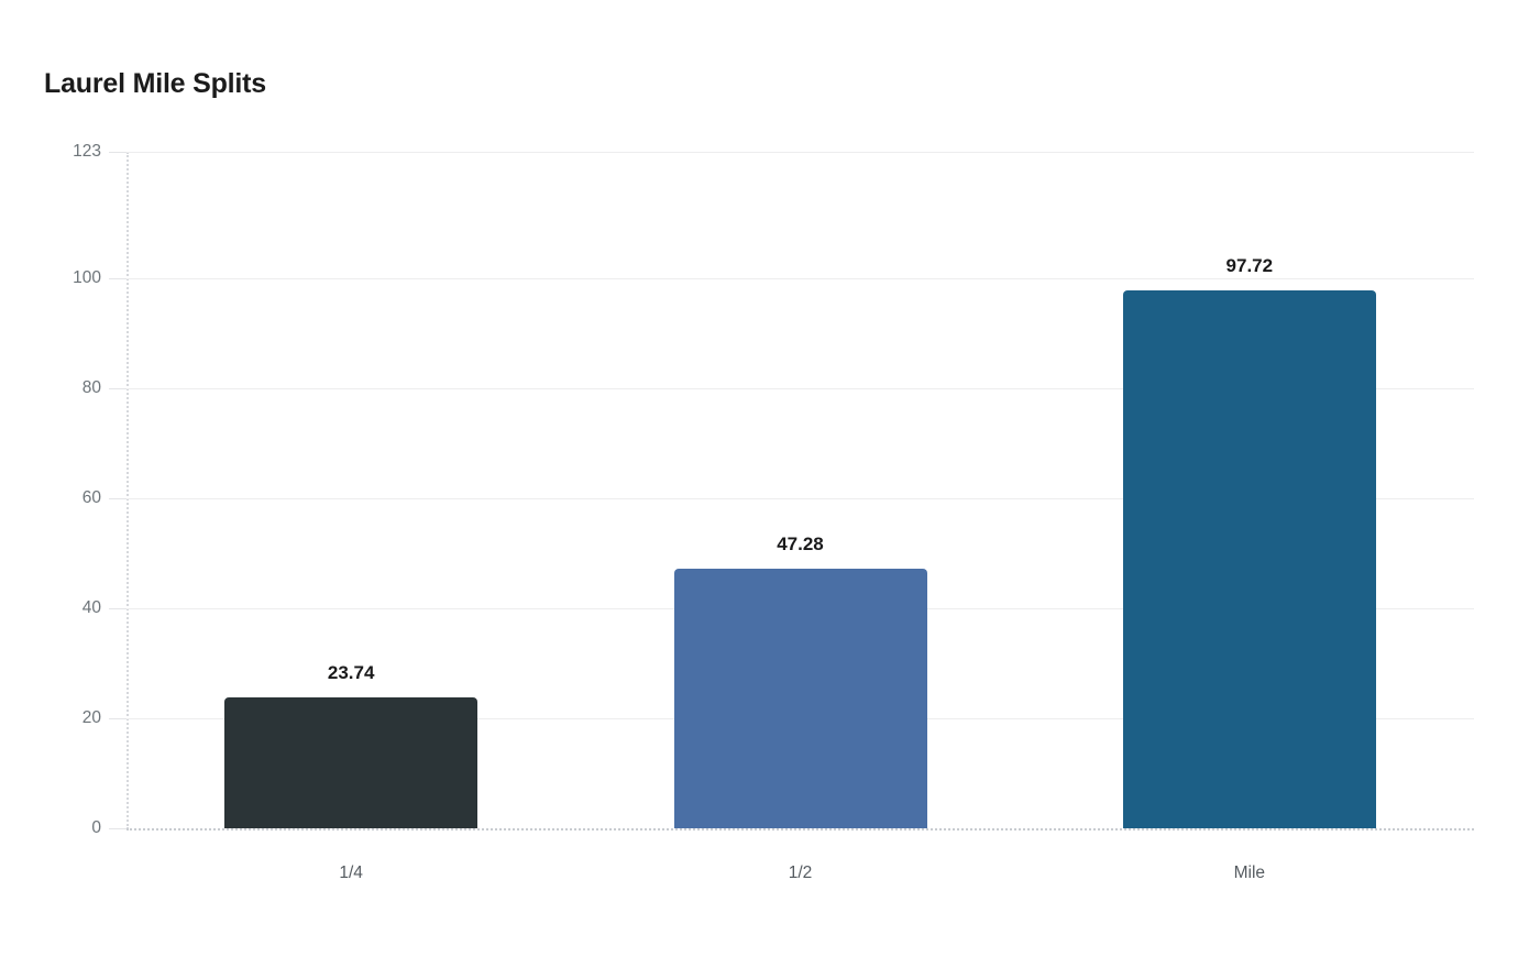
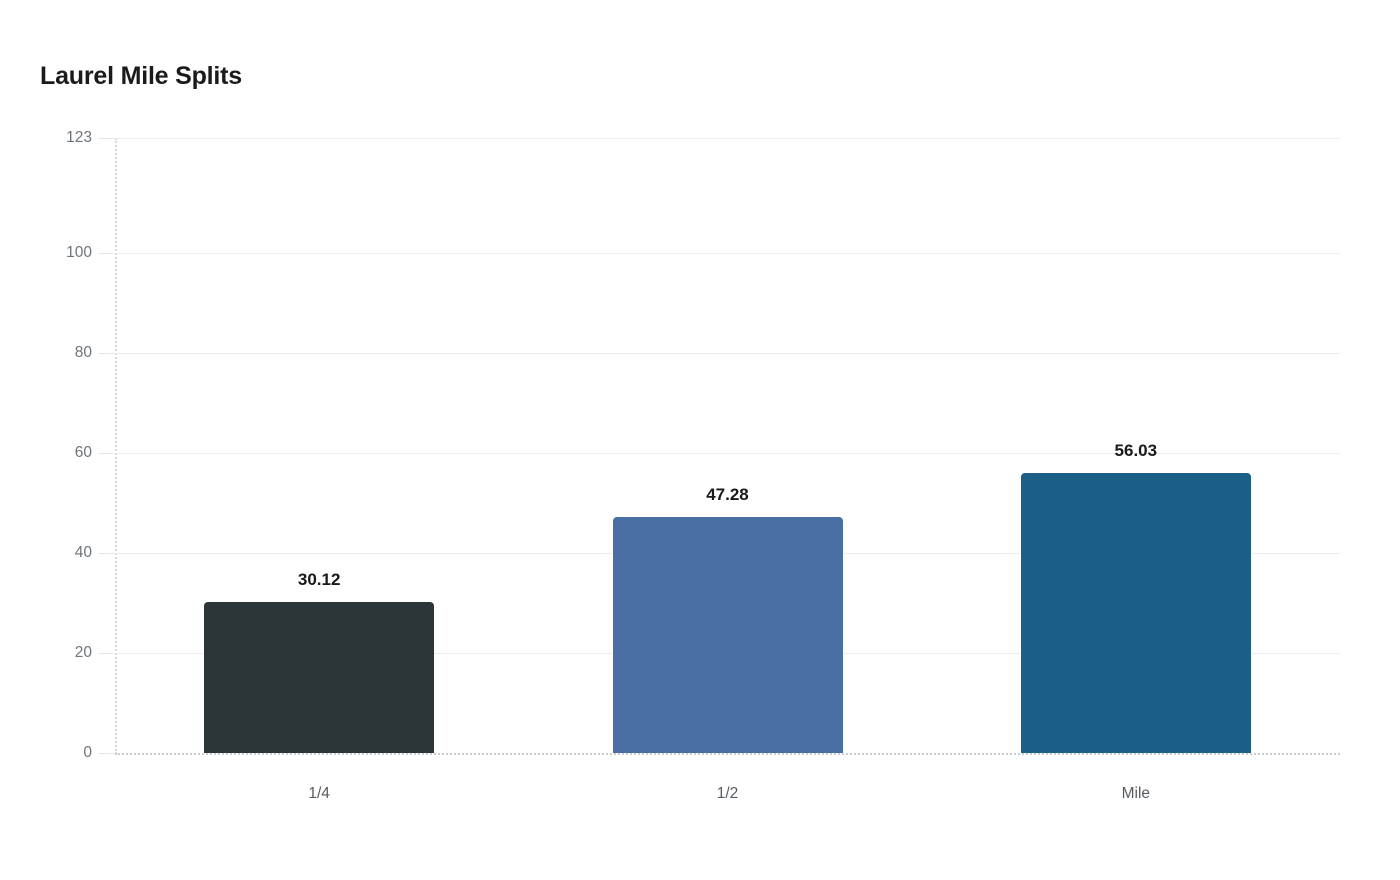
1/4: 23.74 -> 30.12
Mile: 97.72 -> 56.03
